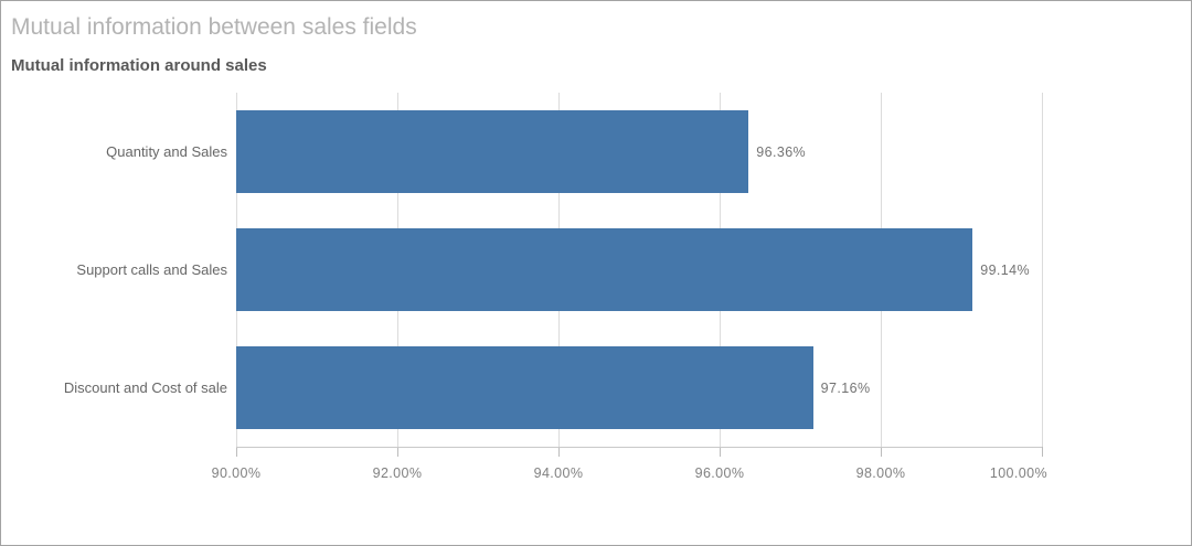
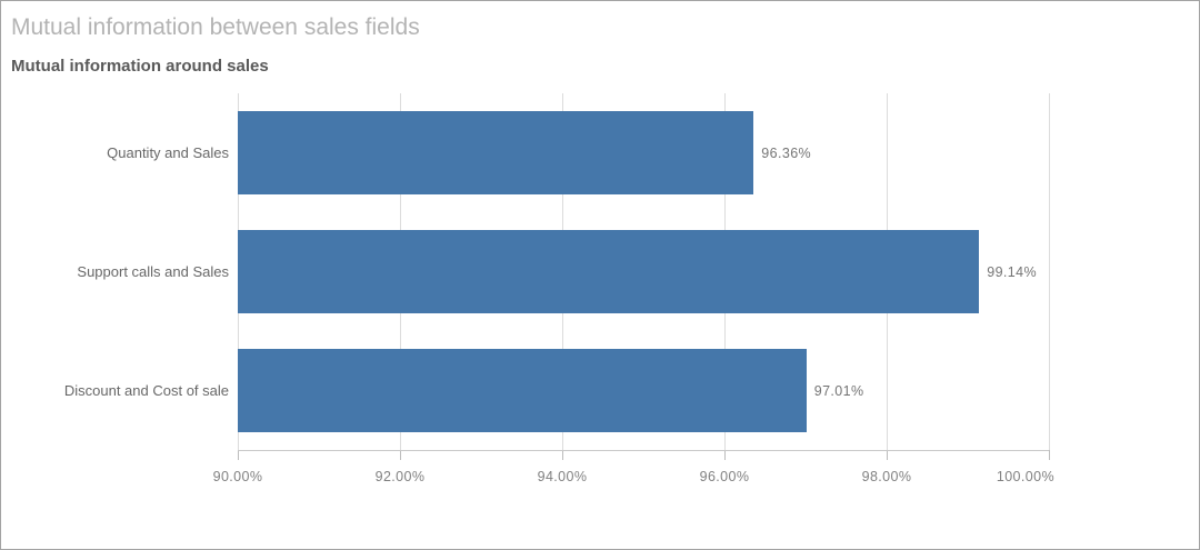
Discount and Cost of sale: 97.16% -> 97.01%
